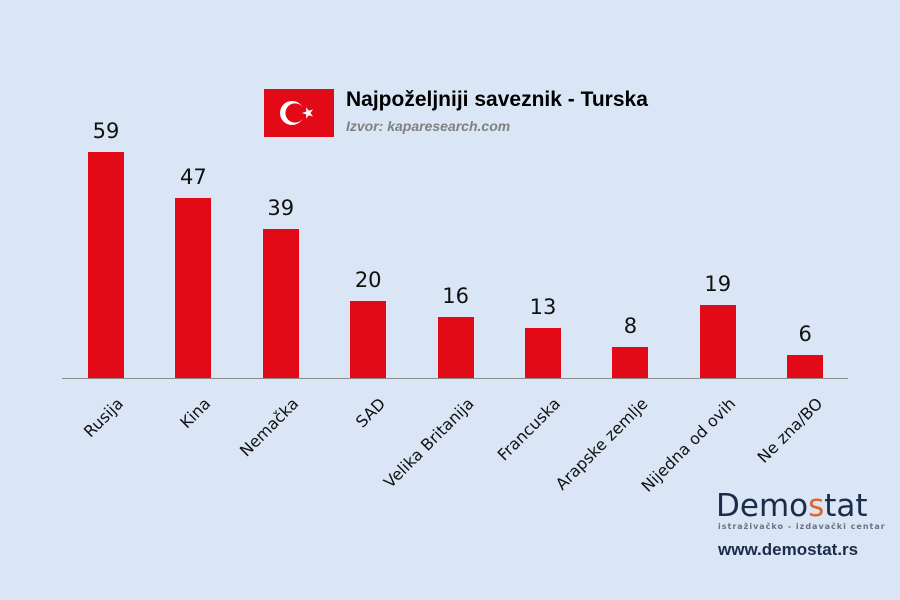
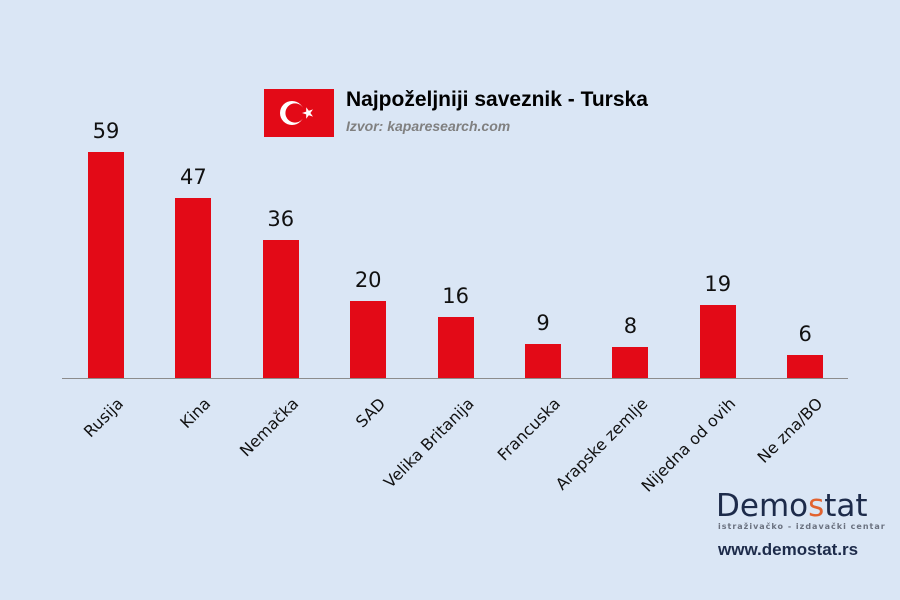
Nemačka: 39 -> 36
Francuska: 13 -> 9
